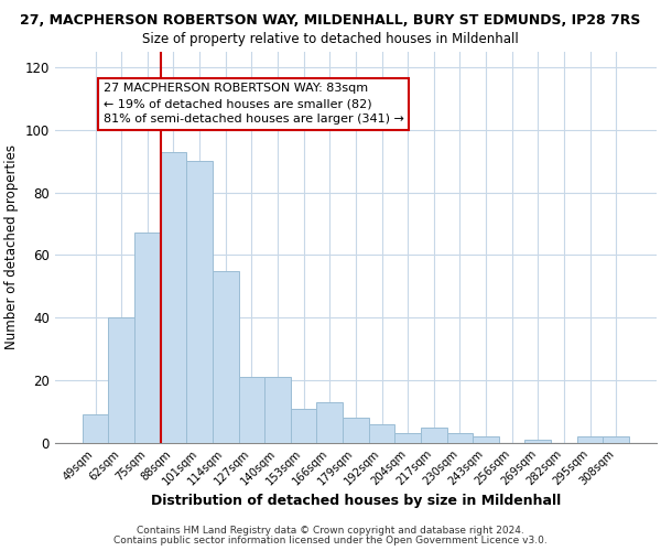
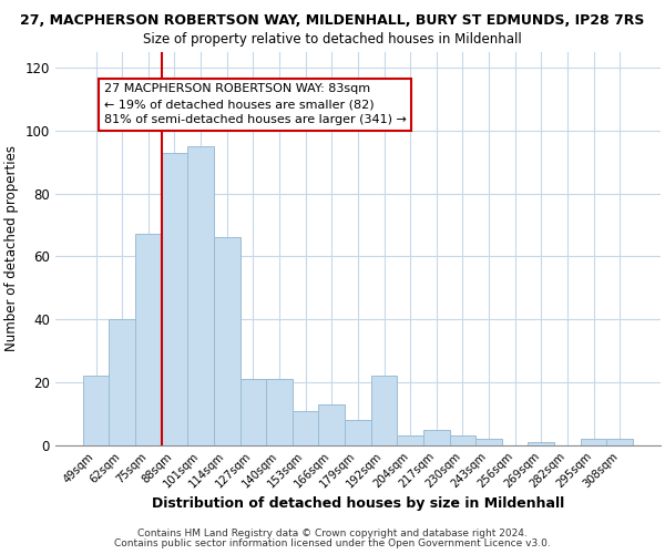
49sqm: 9 -> 22
101sqm: 90 -> 95
114sqm: 55 -> 66
192sqm: 6 -> 22
